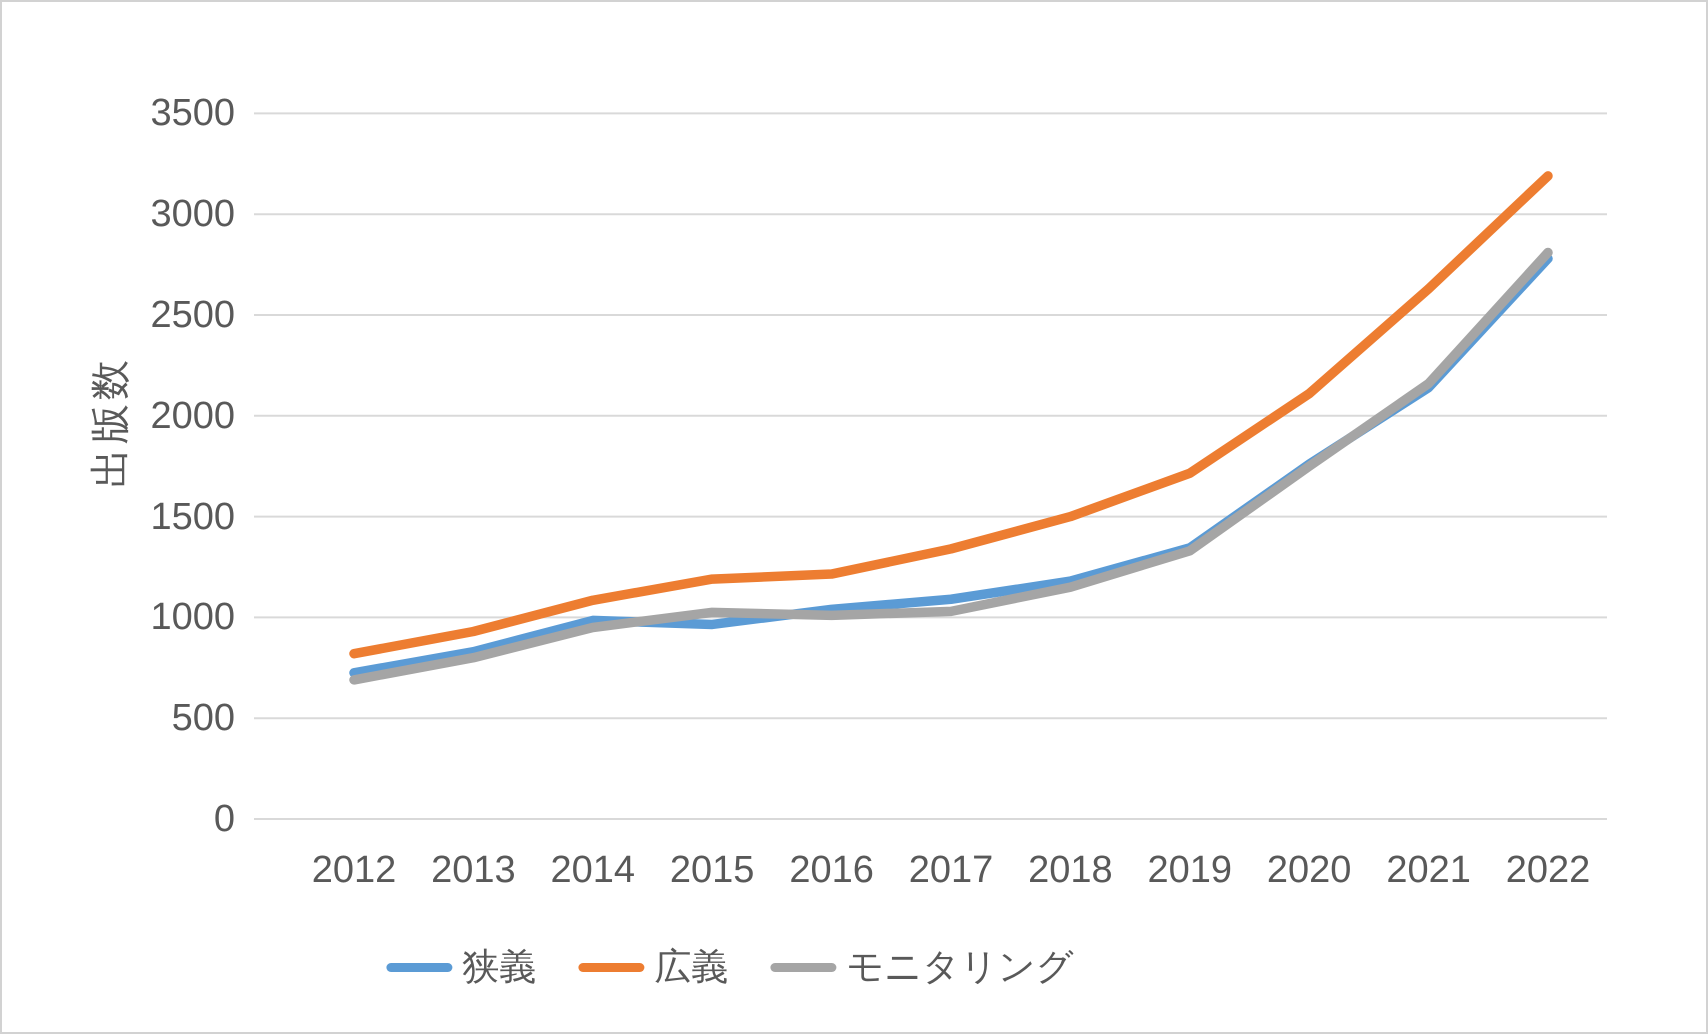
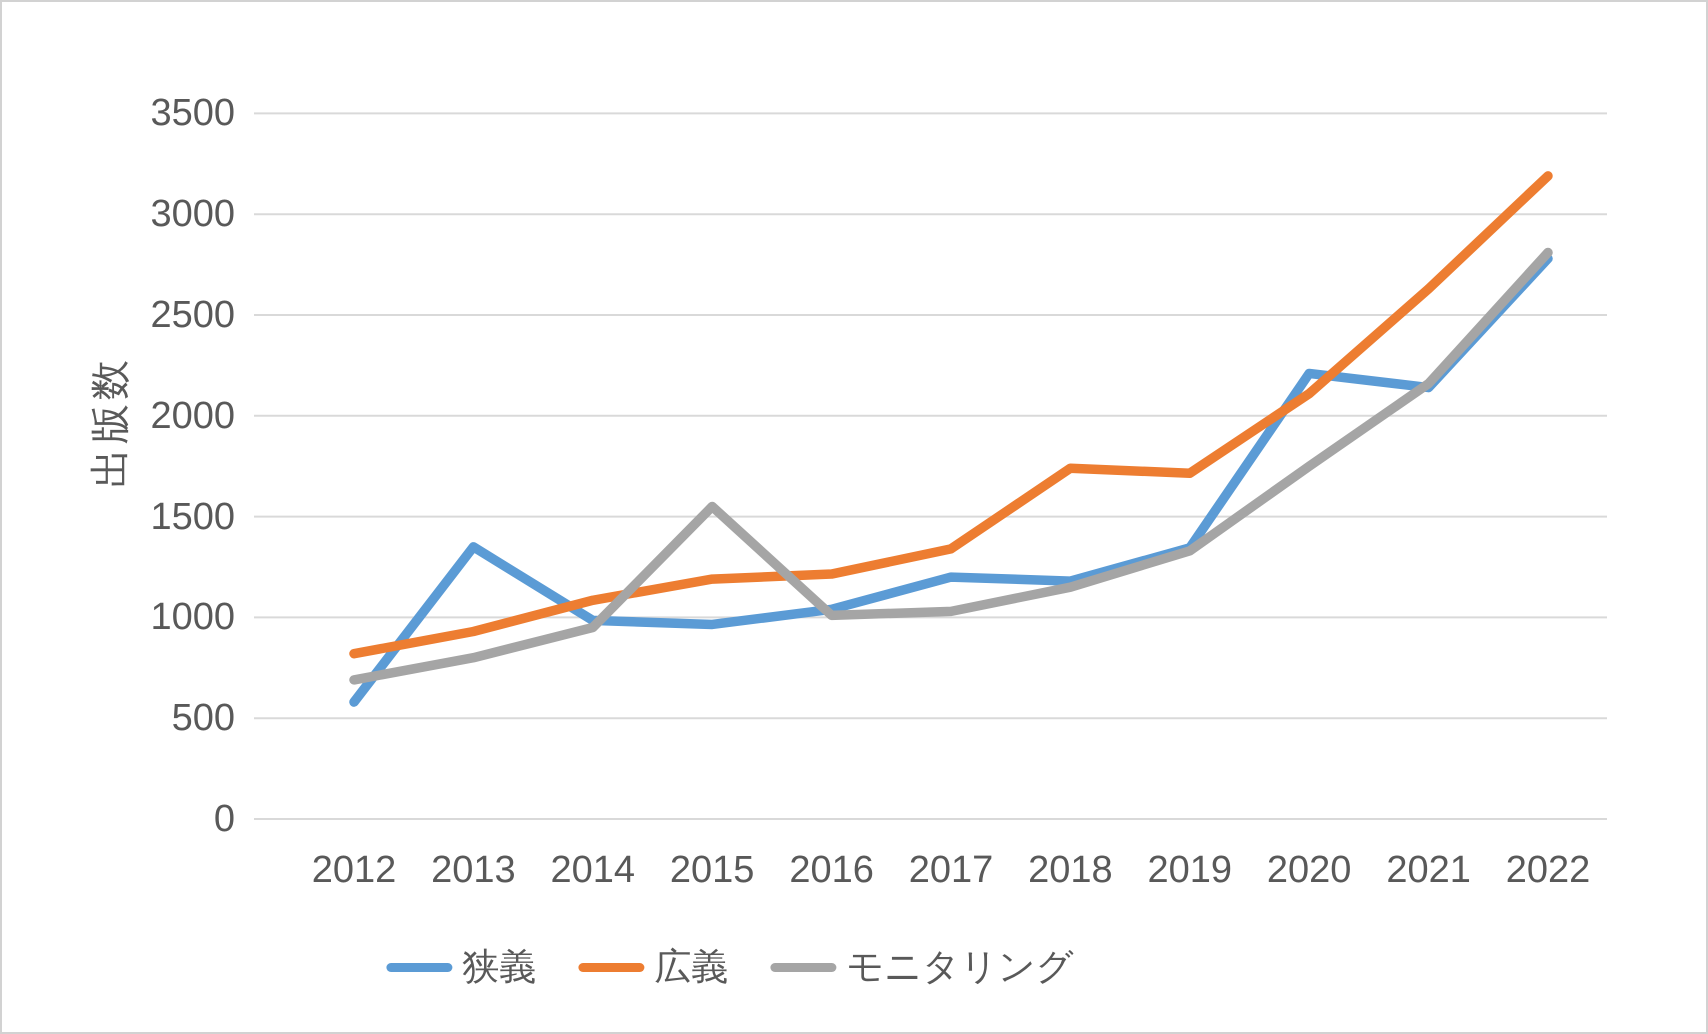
狭義/2012: 720 -> 580
狭義/2013: 830 -> 1350
モニタリング/2015: 1020 -> 1550
狭義/2017: 1090 -> 1200
広義/2018: 1500 -> 1740
狭義/2020: 1760 -> 2210
